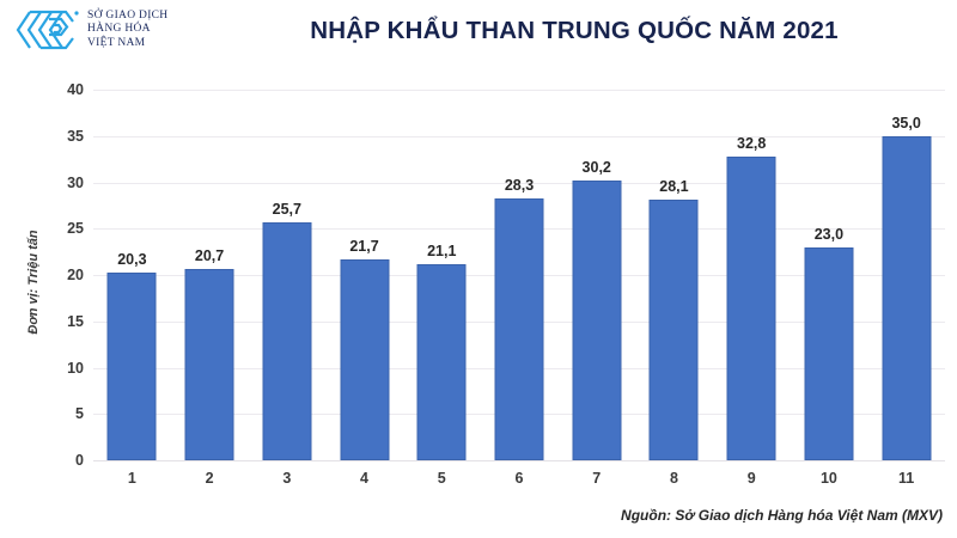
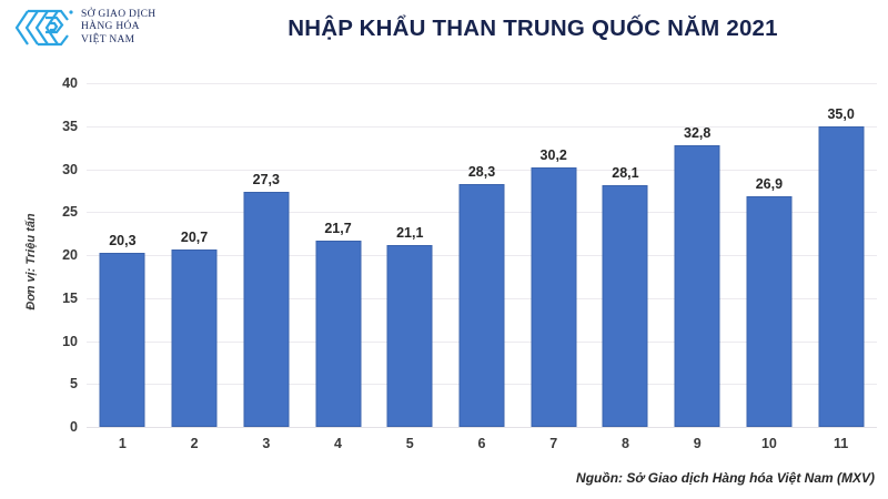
3: 25,7 -> 27,3
10: 23,0 -> 26,9
